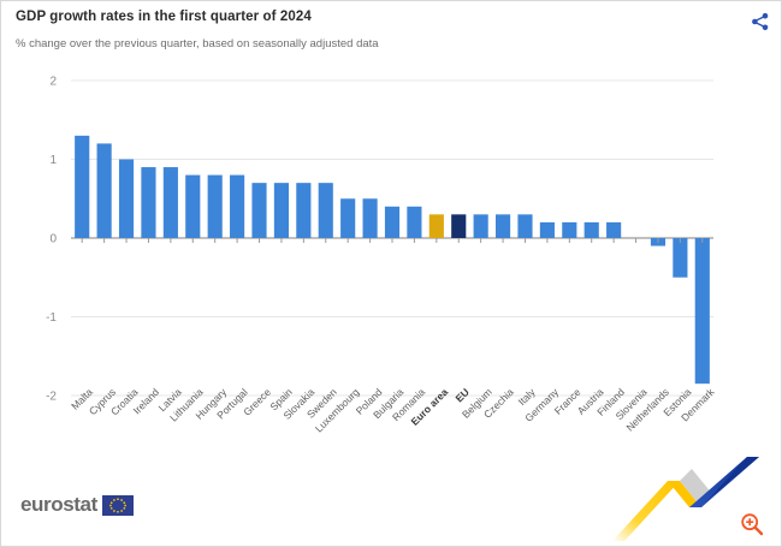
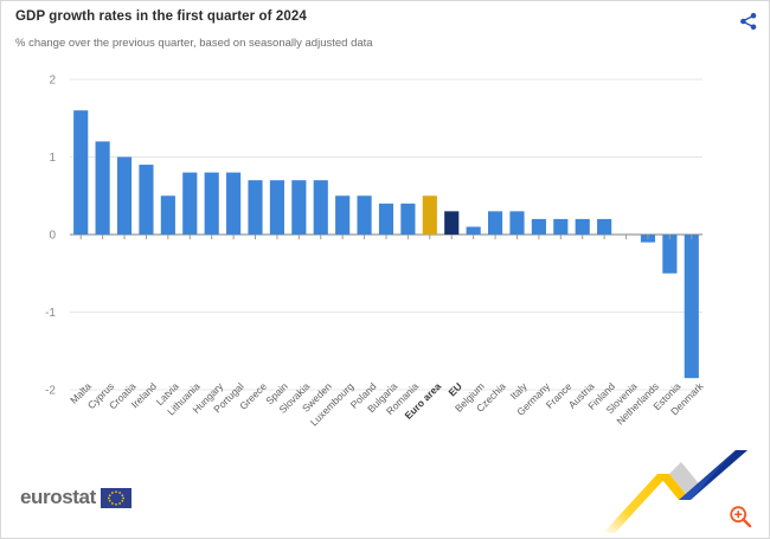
Malta: 1.3 -> 1.6
Latvia: 0.9 -> 0.5
Euro area: 0.3 -> 0.5
Belgium: 0.3 -> 0.1
